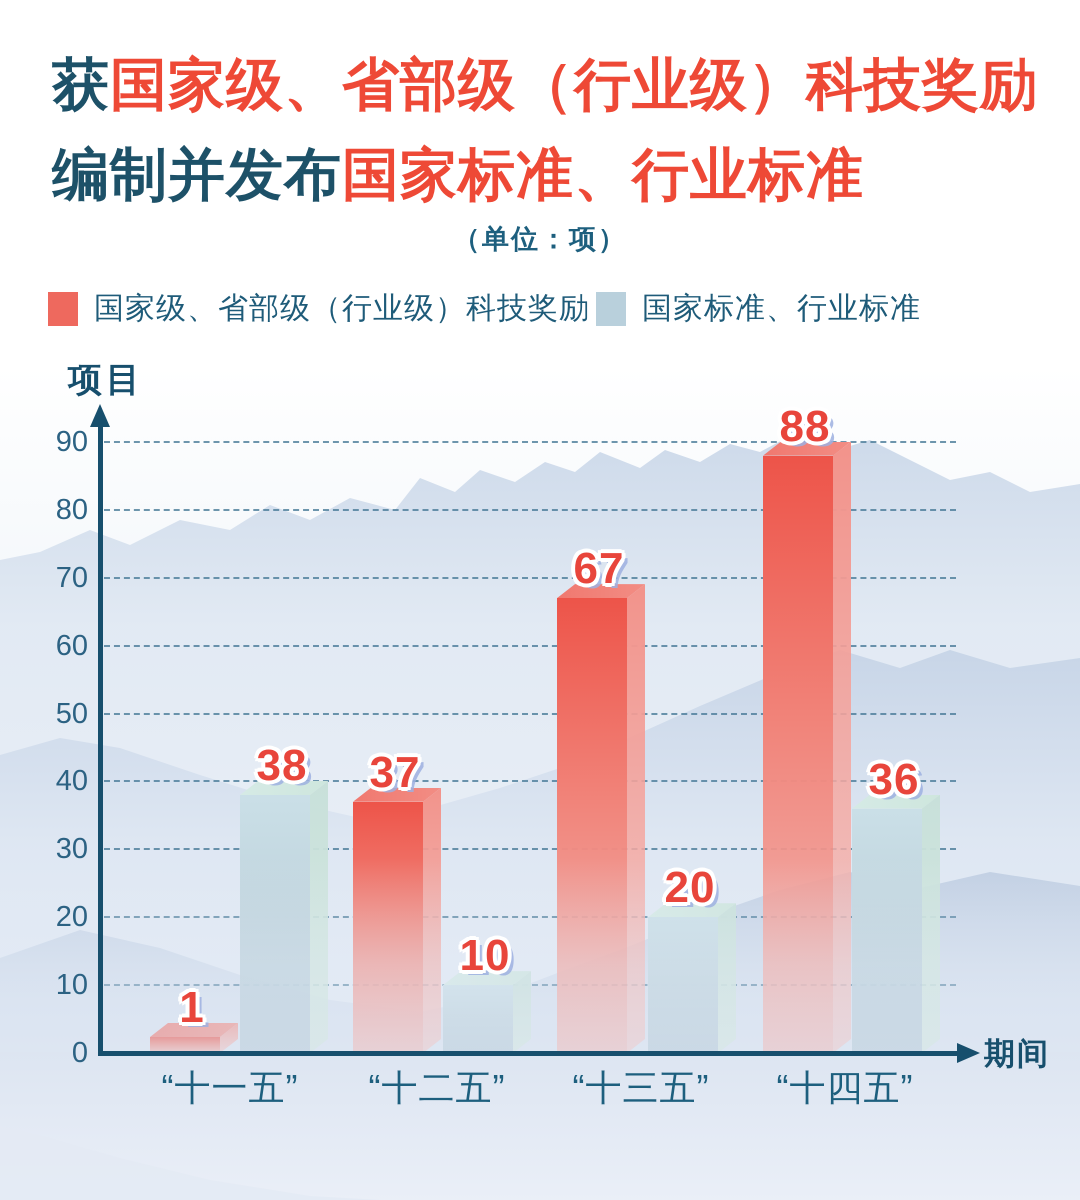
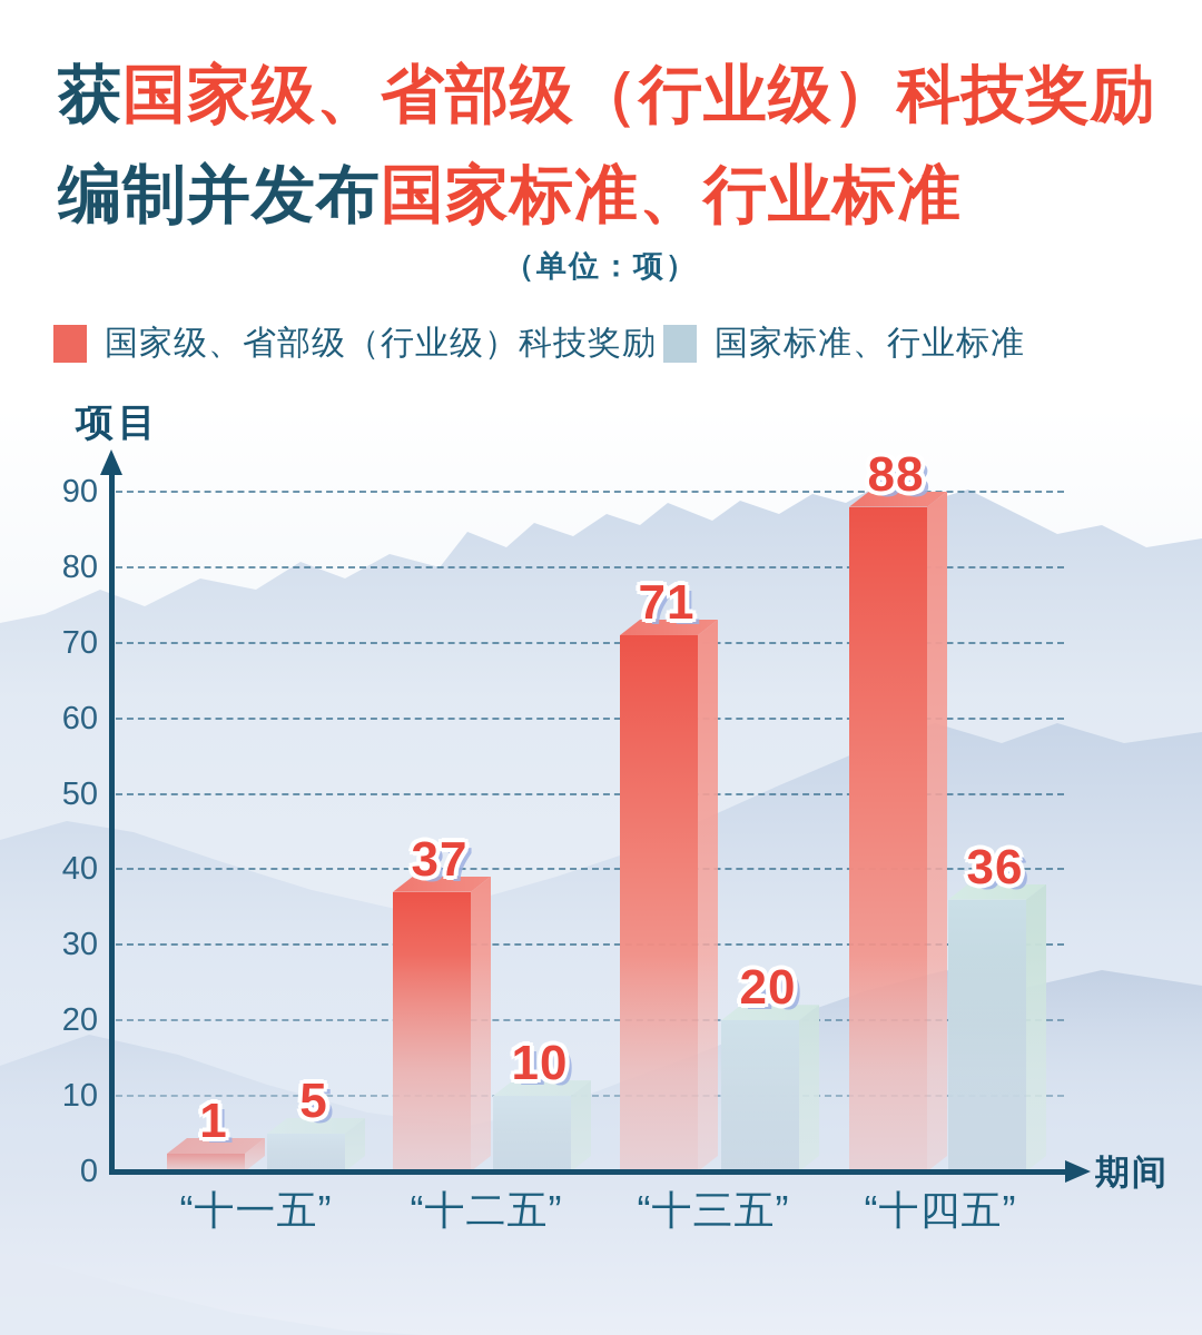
国家标准、行业标准/“十一五”: 38 -> 5
国家级、省部级（行业级）科技奖励/“十三五”: 67 -> 71
